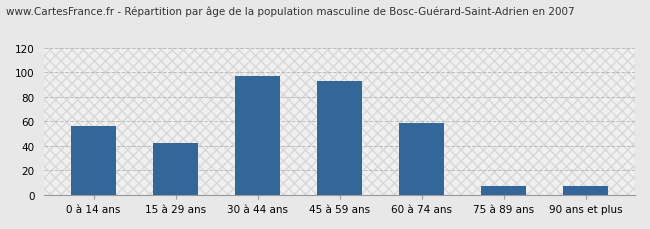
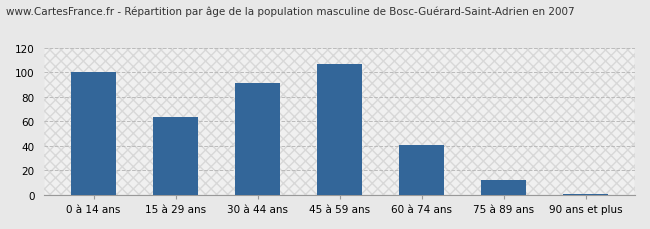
0 à 14 ans: 56 -> 100
15 à 29 ans: 42 -> 64
30 à 44 ans: 97 -> 91
45 à 59 ans: 93 -> 107
60 à 74 ans: 59 -> 41
75 à 89 ans: 7 -> 12
90 ans et plus: 7 -> 1
